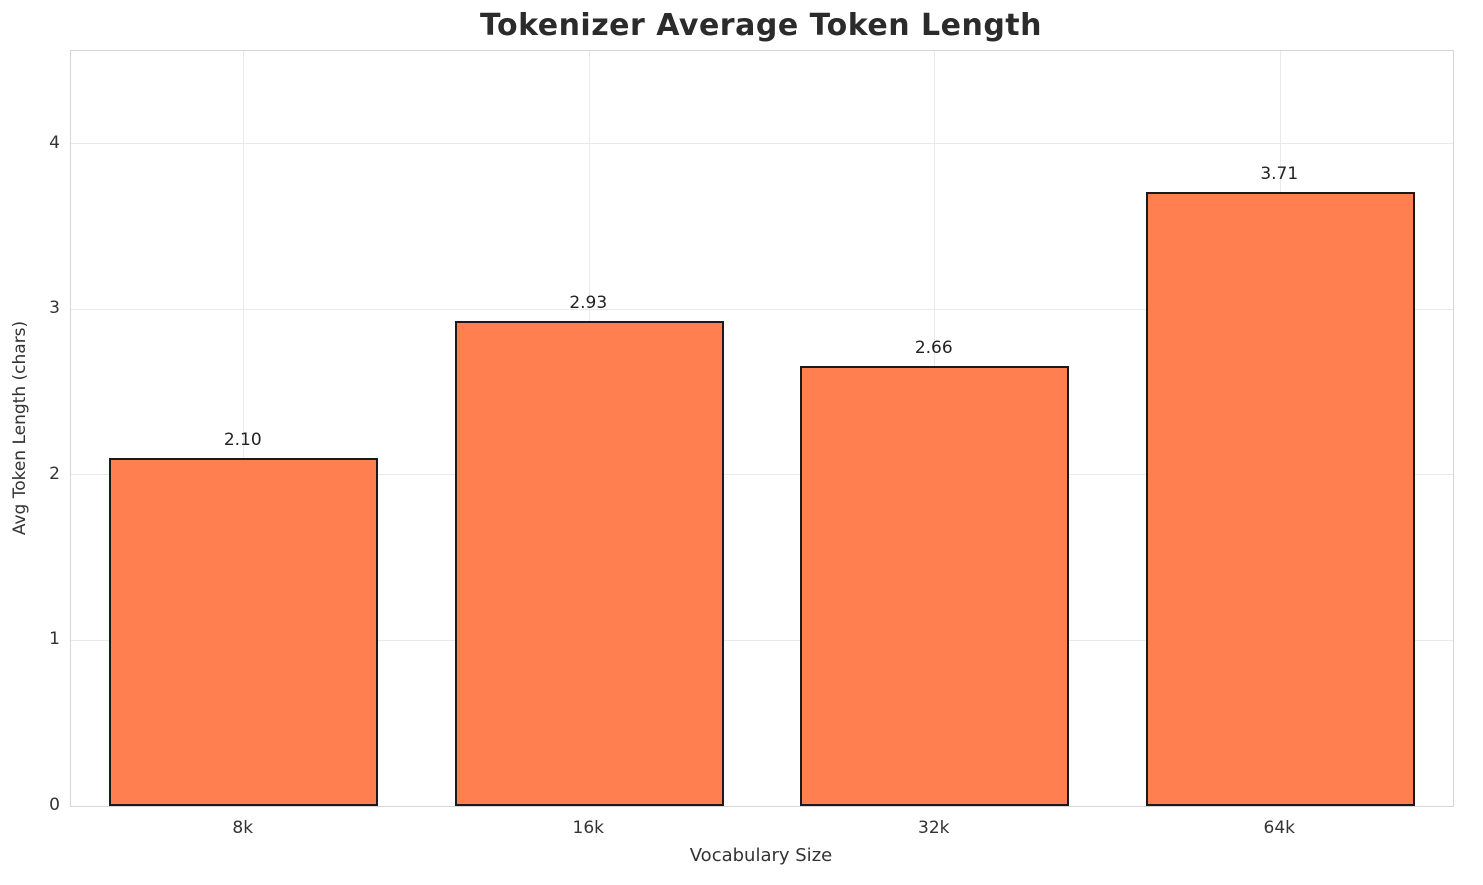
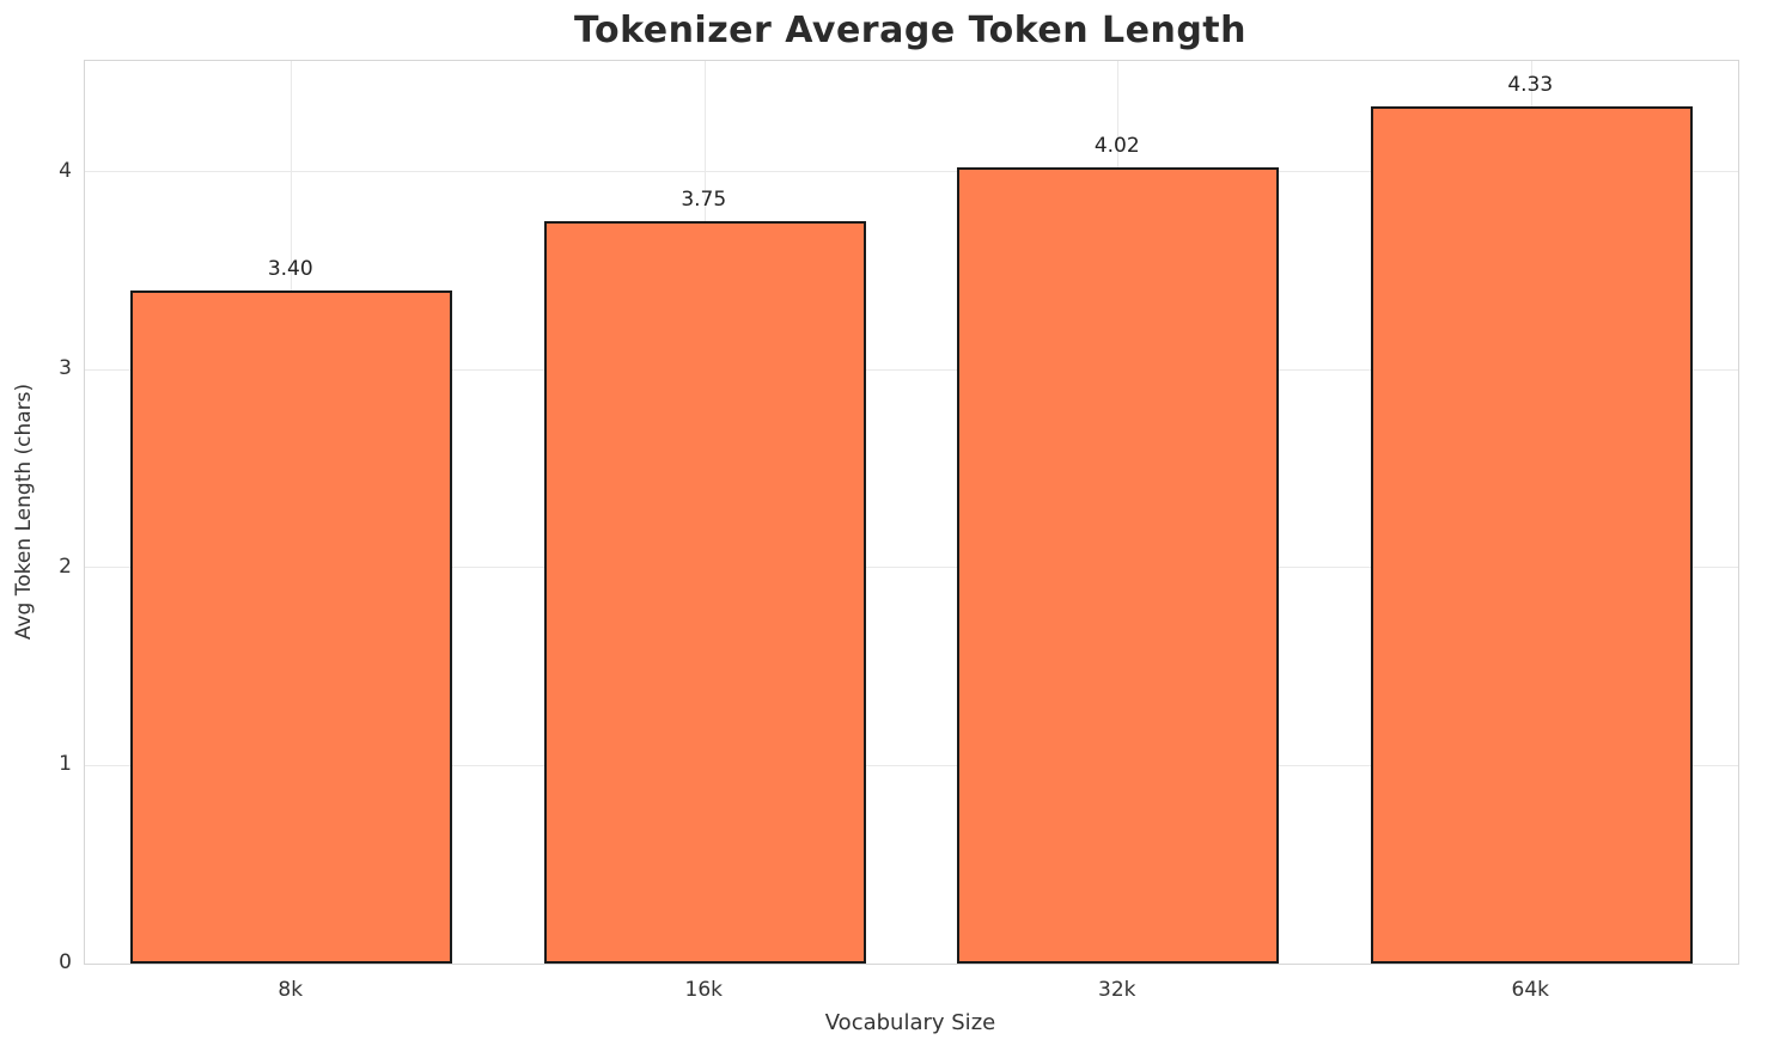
8k: 2.10 -> 3.40
16k: 2.93 -> 3.75
32k: 2.66 -> 4.02
64k: 3.71 -> 4.33
